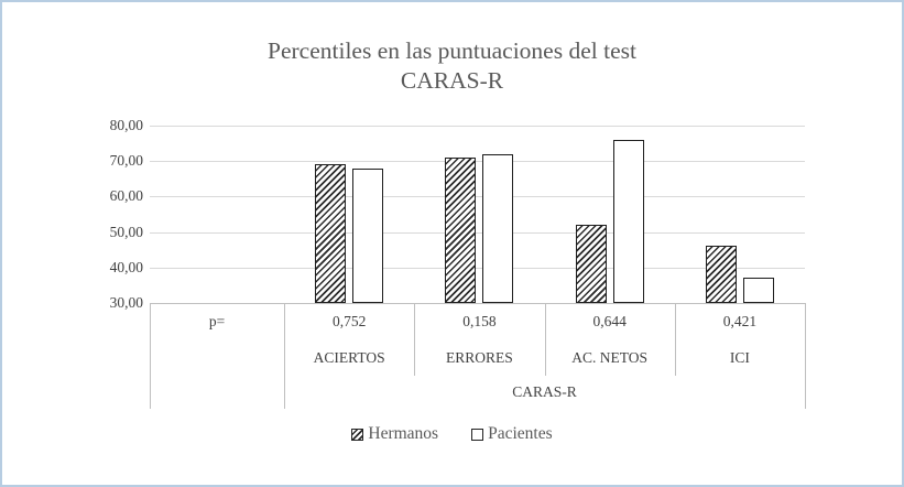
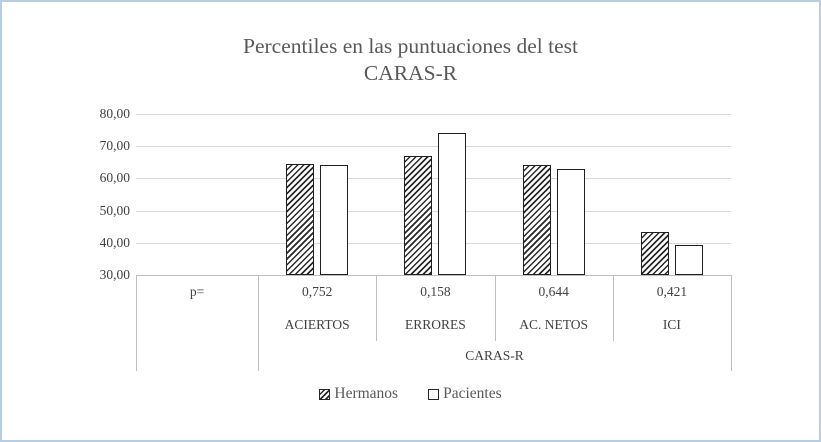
Hermanos/ACIERTOS: 69 -> 65
Pacientes/ACIERTOS: 68 -> 64
Hermanos/ERRORES: 71 -> 67
Pacientes/ERRORES: 72 -> 74
Hermanos/AC. NETOS: 52 -> 64
Pacientes/AC. NETOS: 76 -> 63
Hermanos/ICI: 46 -> 44
Pacientes/ICI: 37 -> 39
